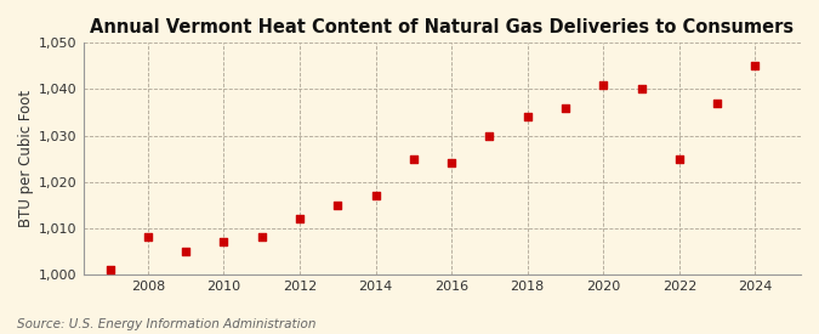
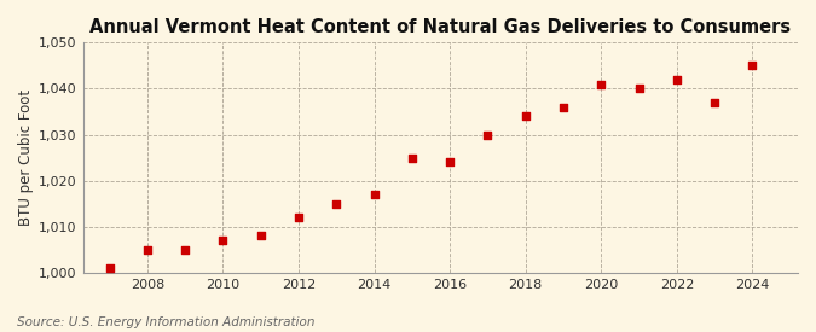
2008: 1,008 -> 1,005
2022: 1,025 -> 1,042
